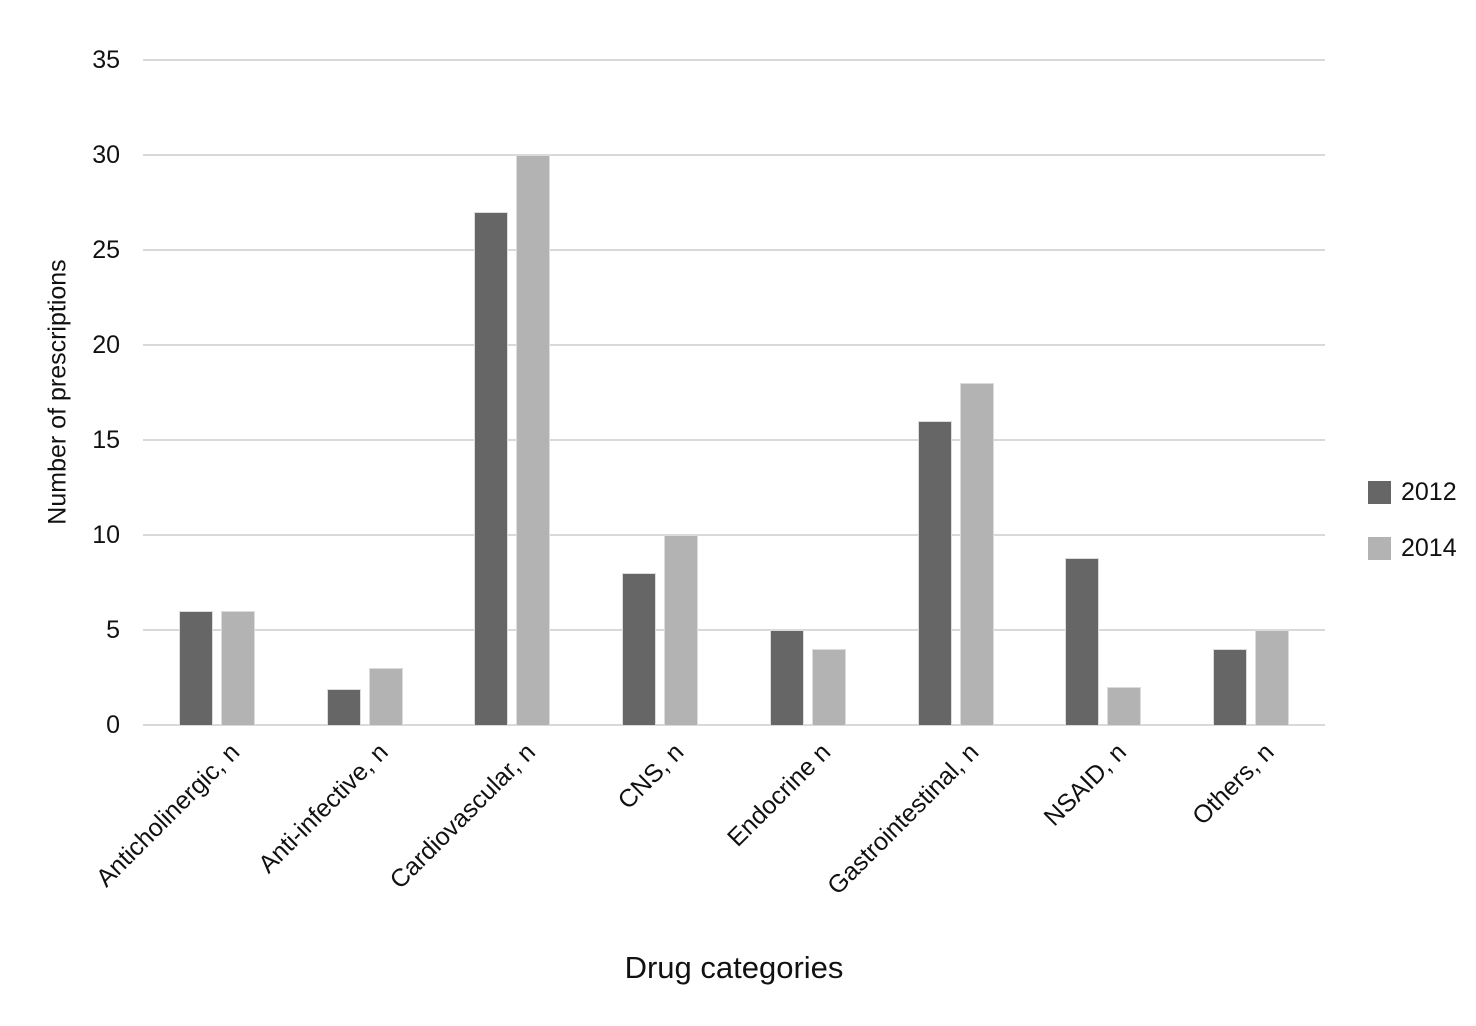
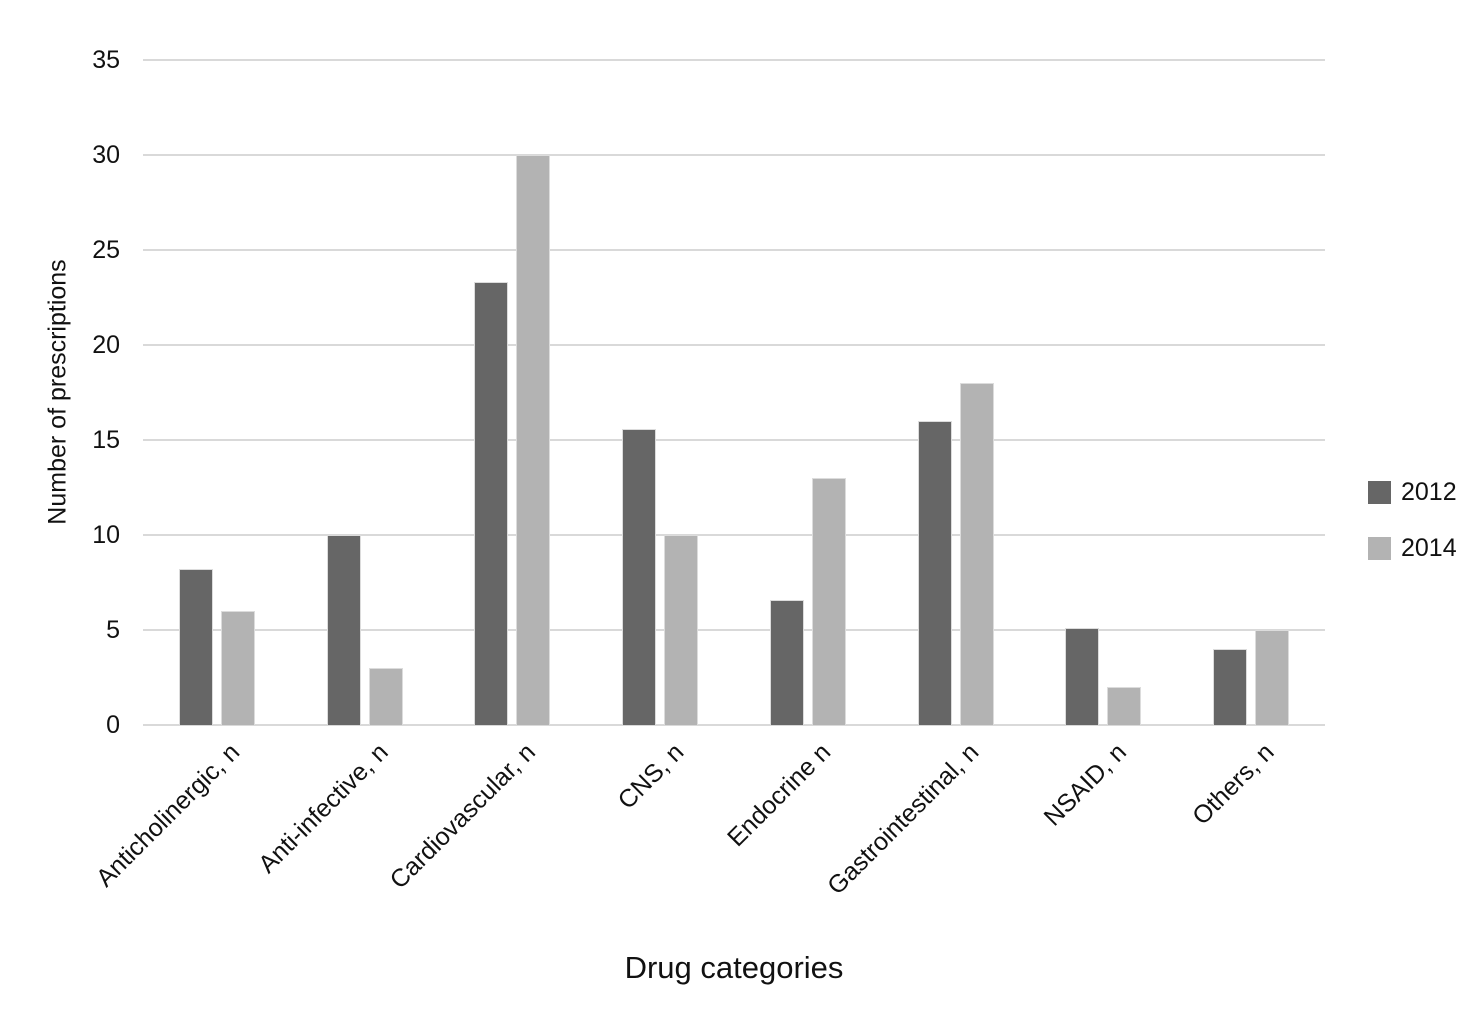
2012/Anticholinergic, n: 6.0 -> 8.2
2012/Anti-infective, n: 1.9 -> 10.0
2012/Cardiovascular, n: 27.0 -> 23.3
2012/CNS, n: 8.0 -> 15.6
2012/Endocrine n: 5.0 -> 6.6
2014/Endocrine n: 4 -> 13
2012/NSAID, n: 8.8 -> 5.1
